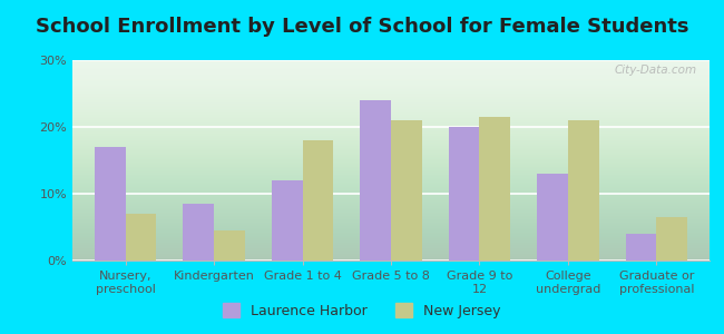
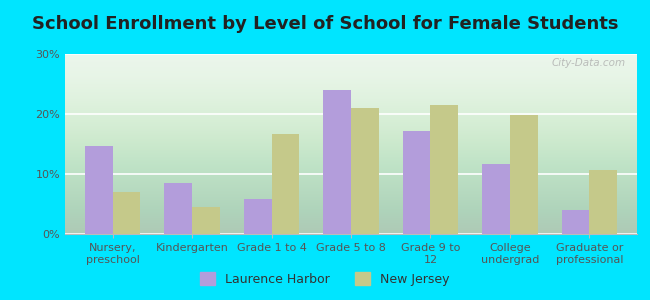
Laurence Harbor/Nursery, preschool: 17.0% -> 14.6%
Laurence Harbor/Grade 1 to 4: 12.0% -> 5.8%
New Jersey/Grade 1 to 4: 18.0% -> 16.6%
Laurence Harbor/Grade 9 to 12: 20.0% -> 17.2%
Laurence Harbor/College undergrad: 13.0% -> 11.6%
New Jersey/College undergrad: 21.0% -> 19.8%
New Jersey/Graduate or professional: 6.5% -> 10.6%
